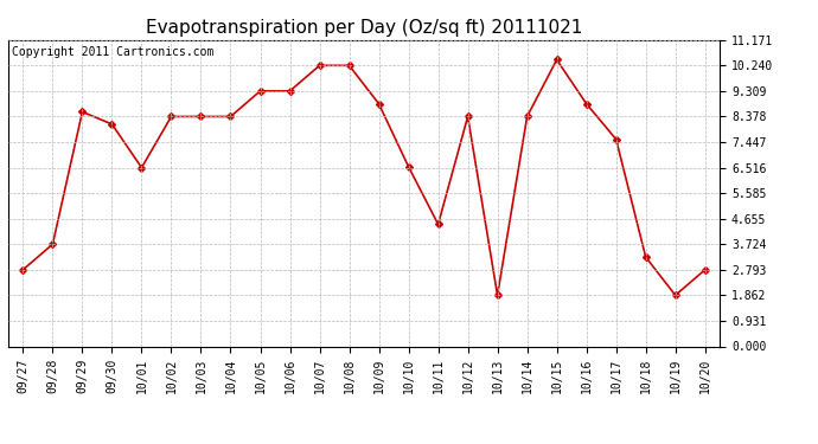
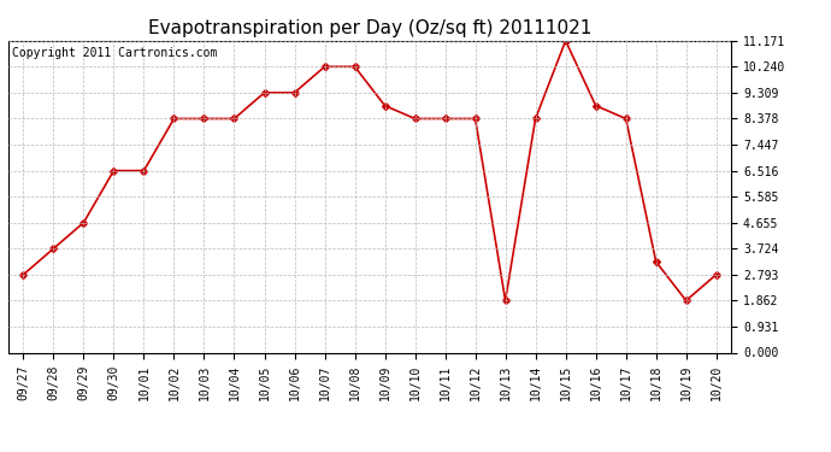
09/29: 8.55 -> 4.66
09/30: 8.10 -> 6.52
10/10: 6.55 -> 8.38
10/11: 4.45 -> 8.38
10/15: 10.45 -> 11.17
10/17: 7.55 -> 8.38
